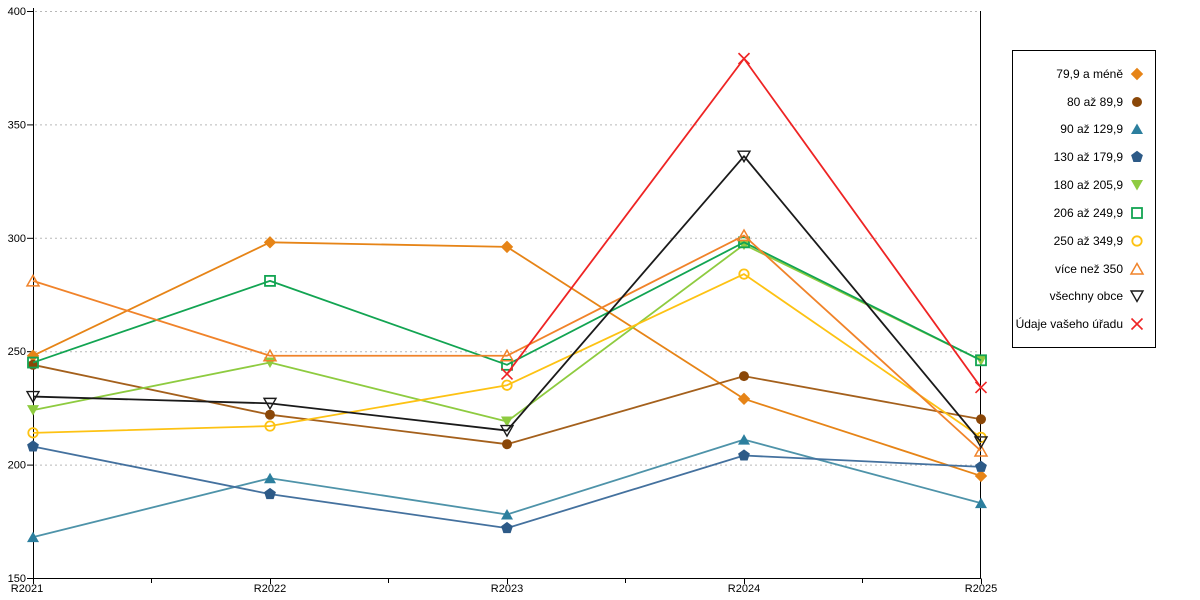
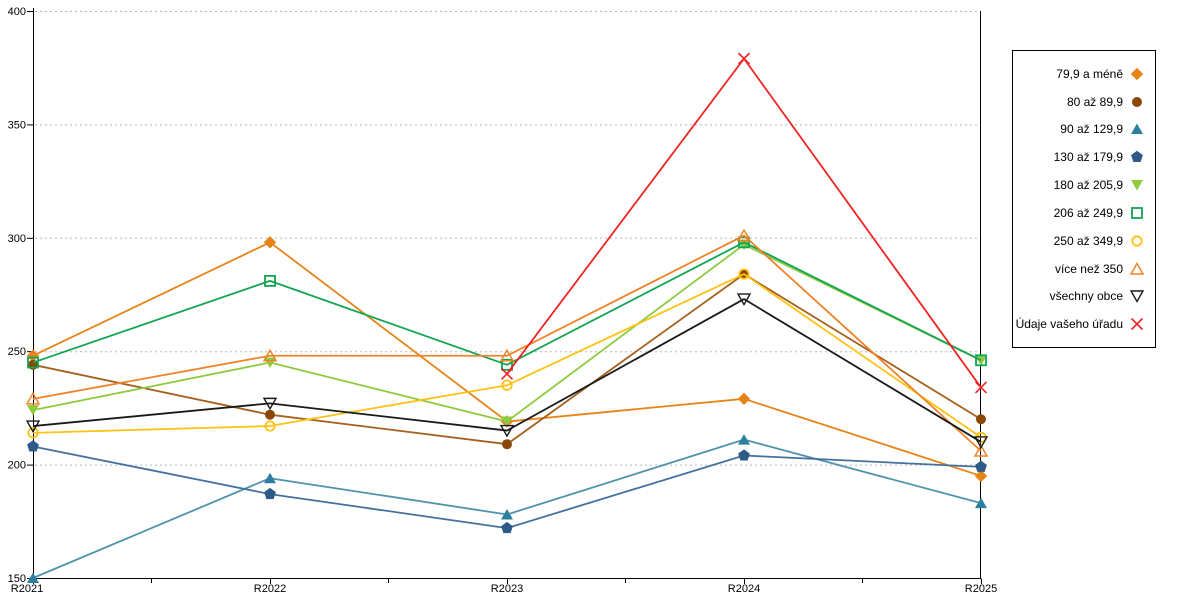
90 až 129,9/R2021: 168 -> 150
více než 350/R2021: 281 -> 229
všechny obce/R2021: 230 -> 217
79,9 a méně/R2023: 296 -> 219
80 až 89,9/R2024: 239 -> 284
všechny obce/R2024: 336 -> 273
